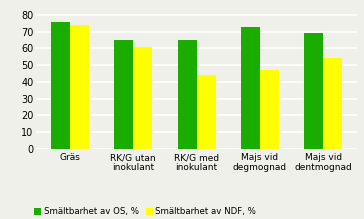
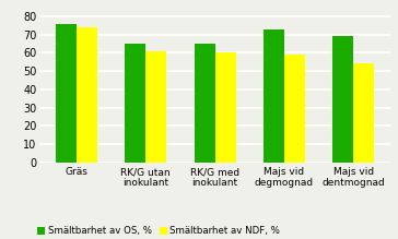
Smältbarhet av NDF, %/RK/G med inokulant: 44 -> 60
Smältbarhet av NDF, %/Majs vid degmognad: 47 -> 59
